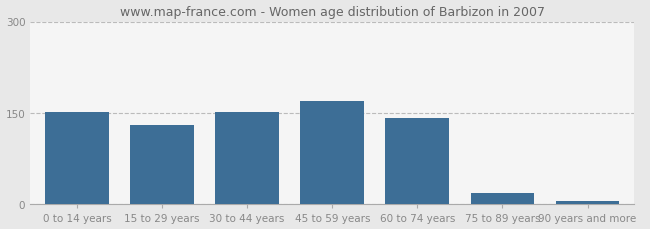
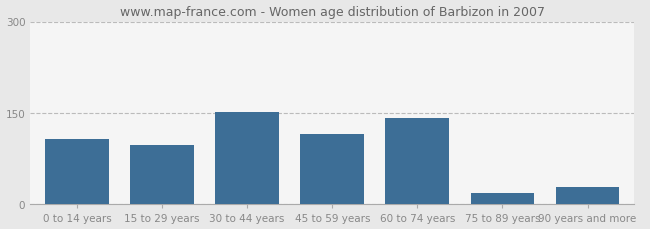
0 to 14 years: 152 -> 108
15 to 29 years: 130 -> 98
45 to 59 years: 170 -> 116
90 years and more: 6 -> 28
